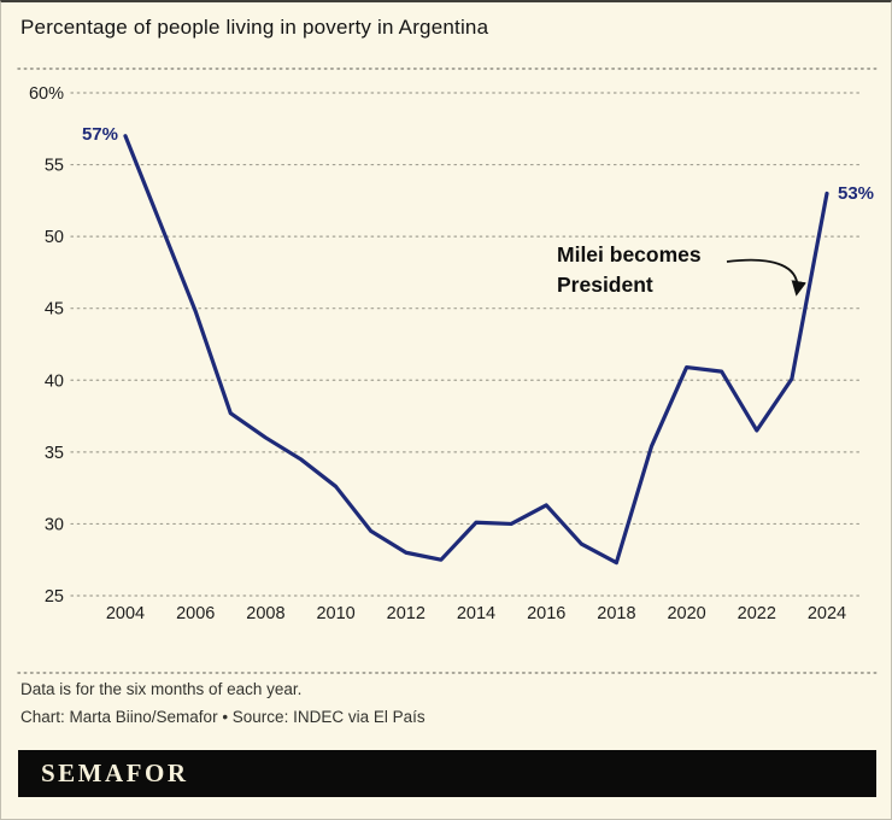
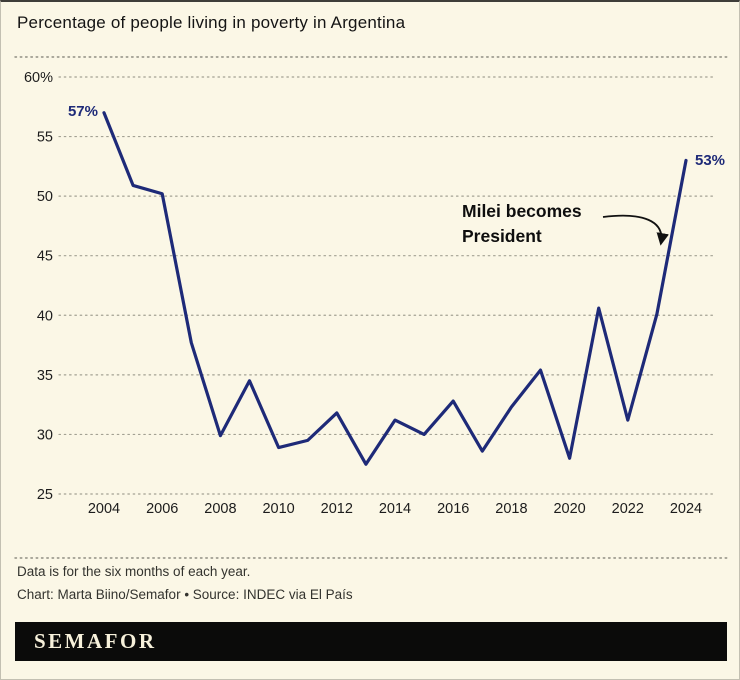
2006: 44.8% -> 50.2%
2008: 36.0% -> 29.9%
2010: 32.6% -> 28.9%
2012: 28.0% -> 31.8%
2014: 30.1% -> 31.2%
2016: 31.3% -> 32.8%
2018: 27.3% -> 32.3%
2020: 40.9% -> 28.0%
2022: 36.5% -> 31.2%
